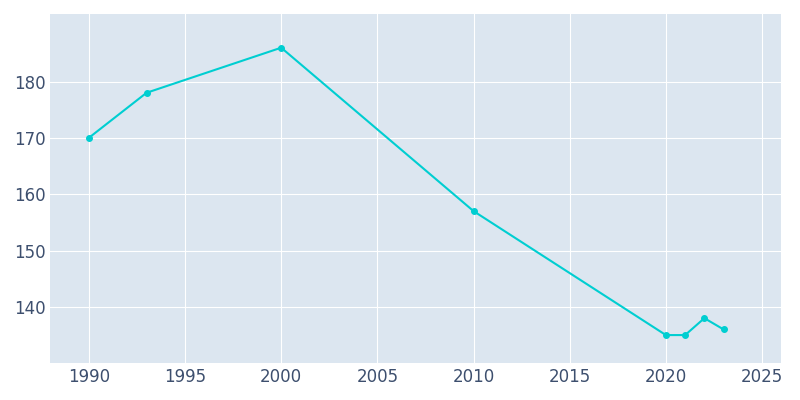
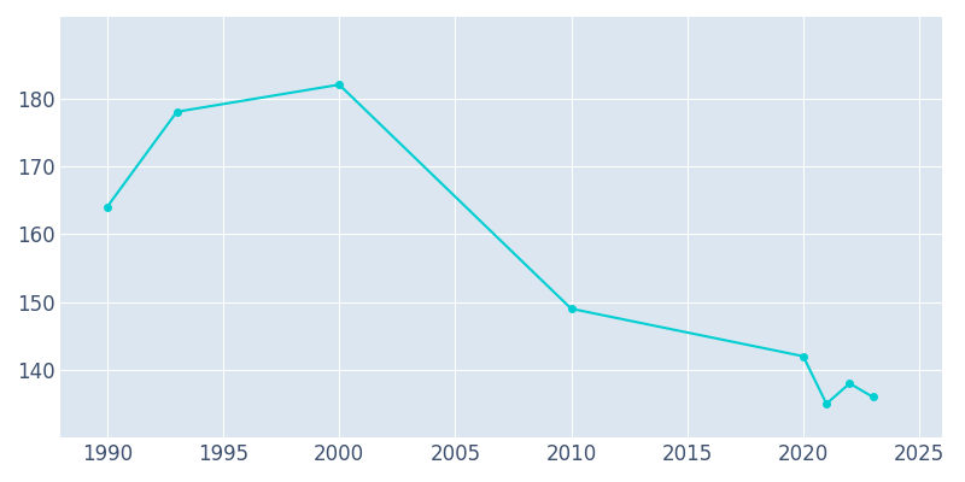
1990: 170 -> 164
2000: 186 -> 182
2010: 157 -> 149
2020: 135 -> 142
